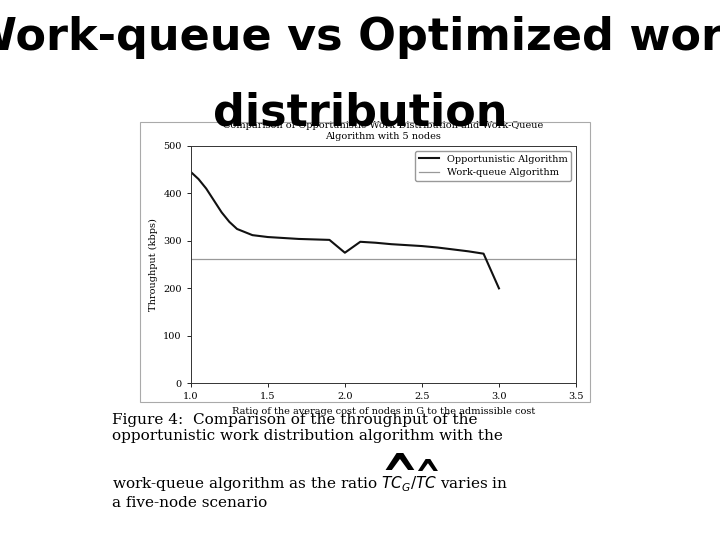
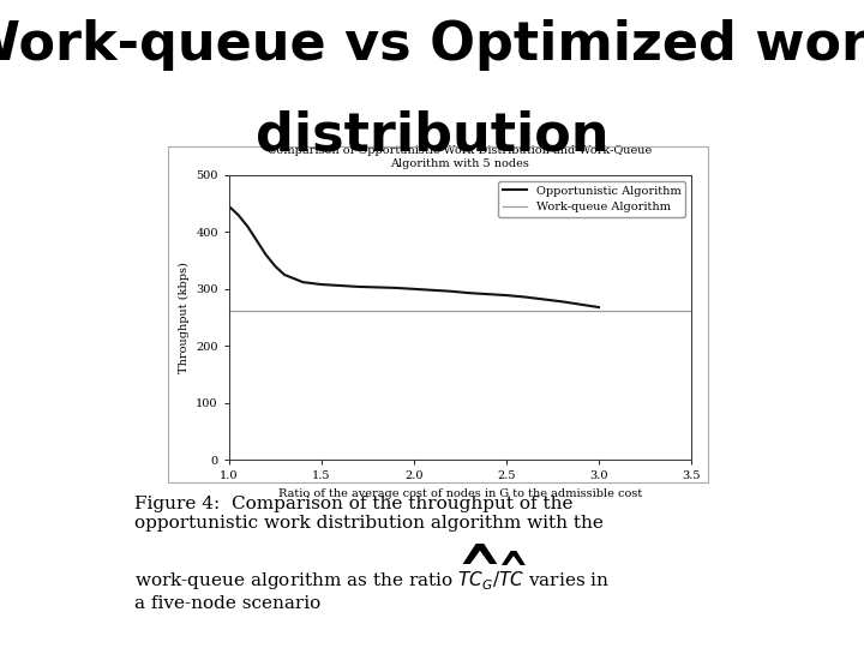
2.0: 275 -> 300
3.0: 200 -> 268
